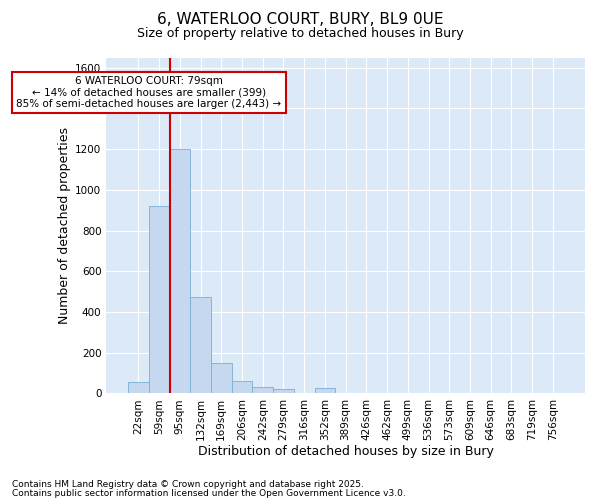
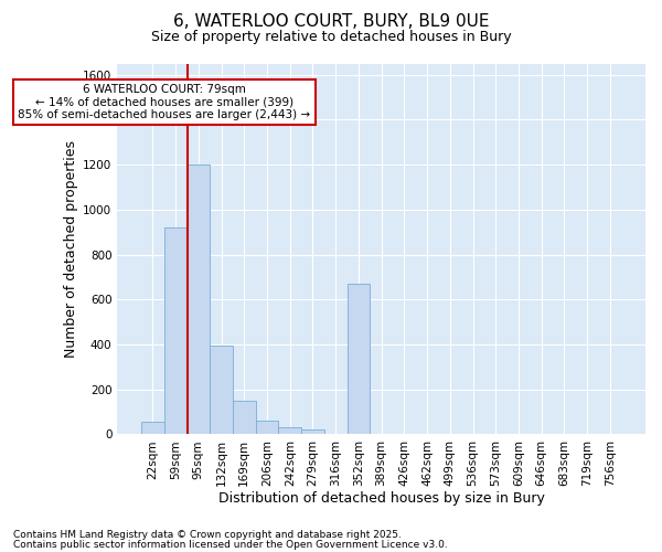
132sqm: 475 -> 395
352sqm: 25 -> 670
